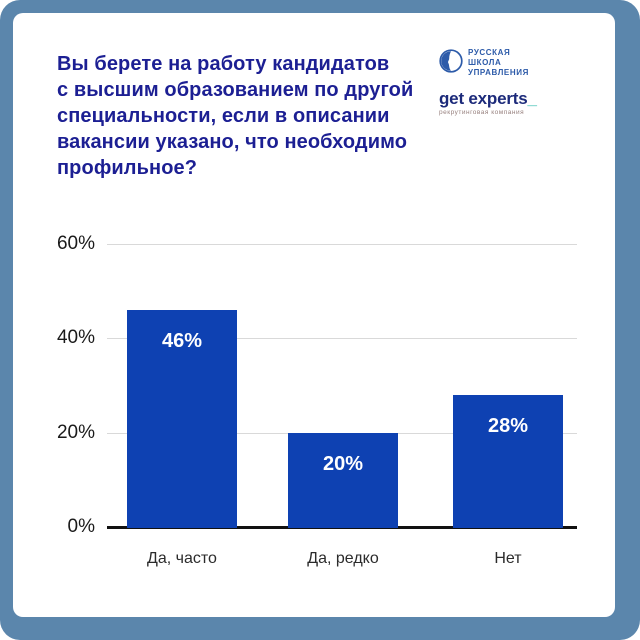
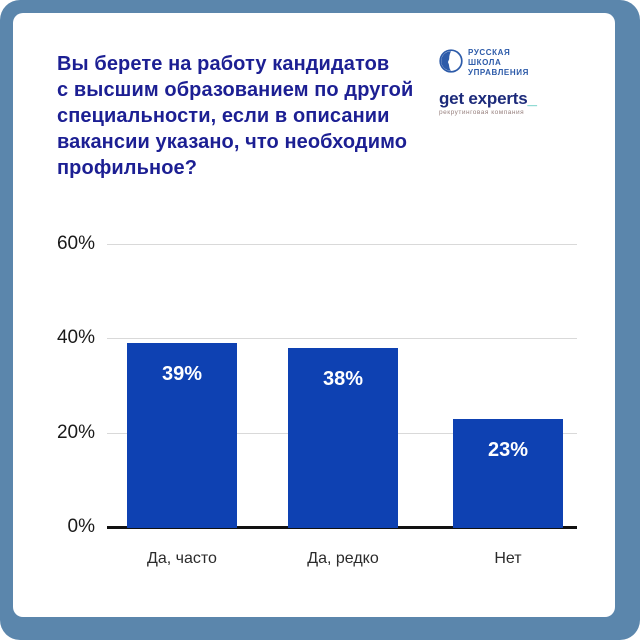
Да, часто: 46% -> 39%
Да, редко: 20% -> 38%
Нет: 28% -> 23%
